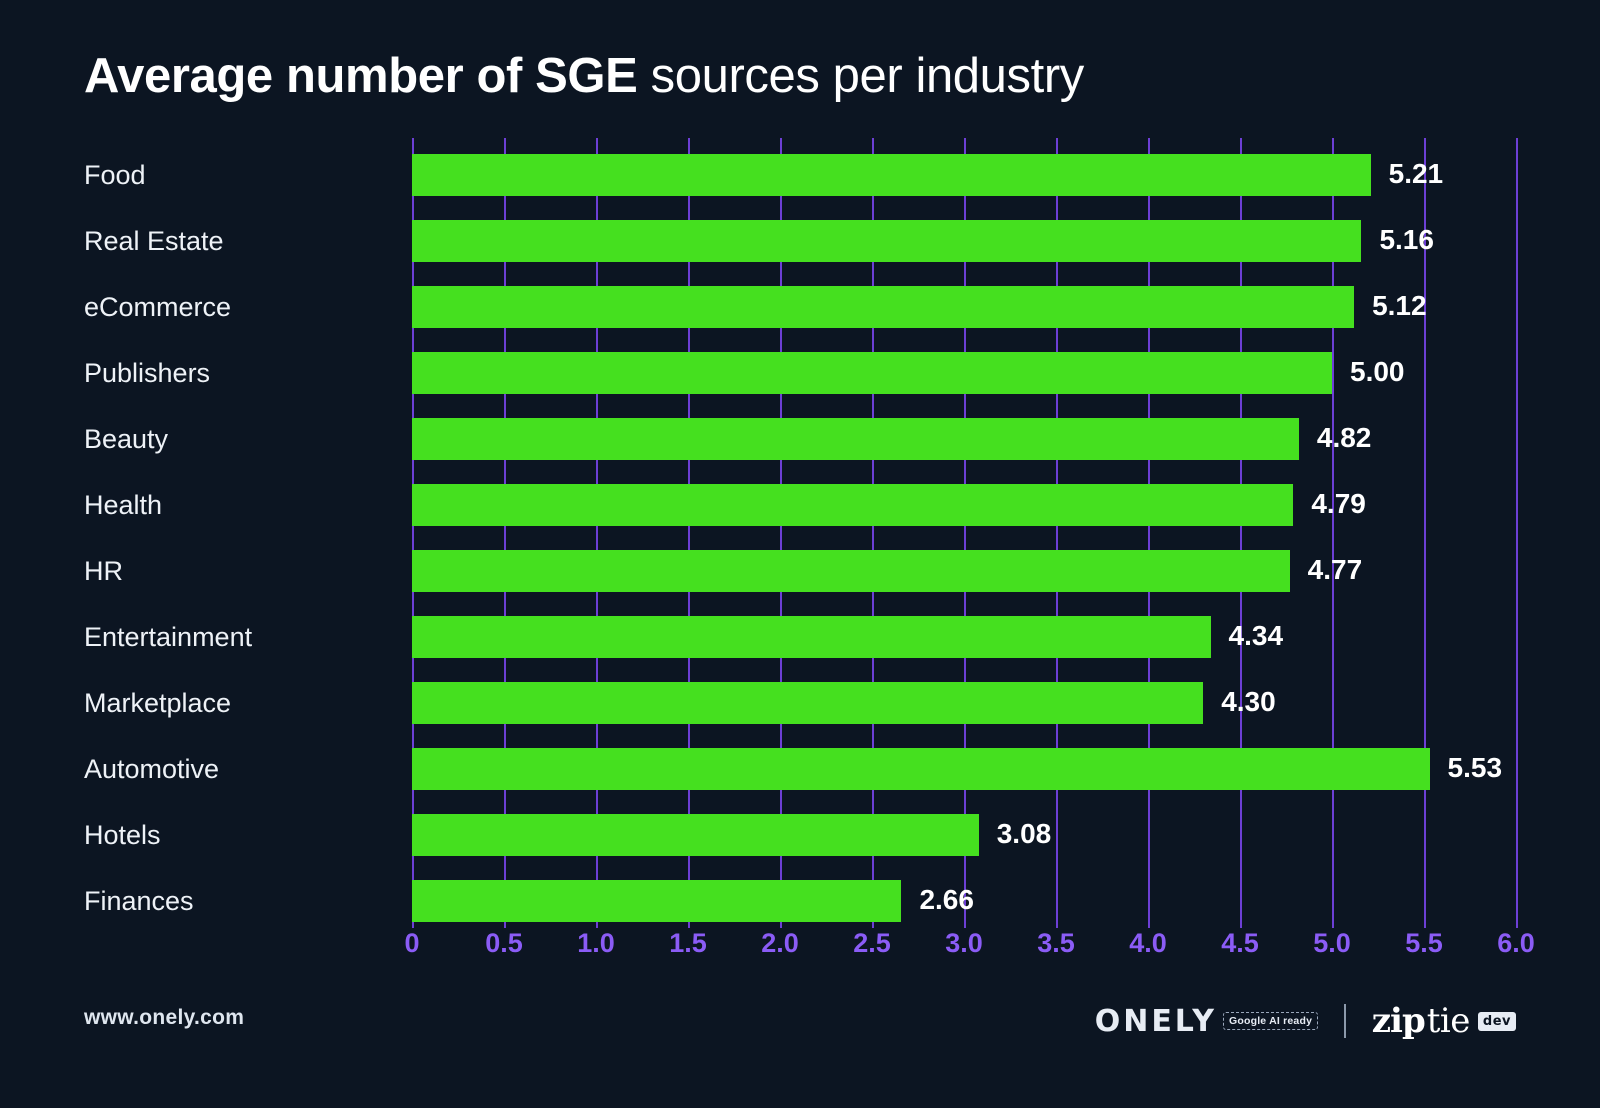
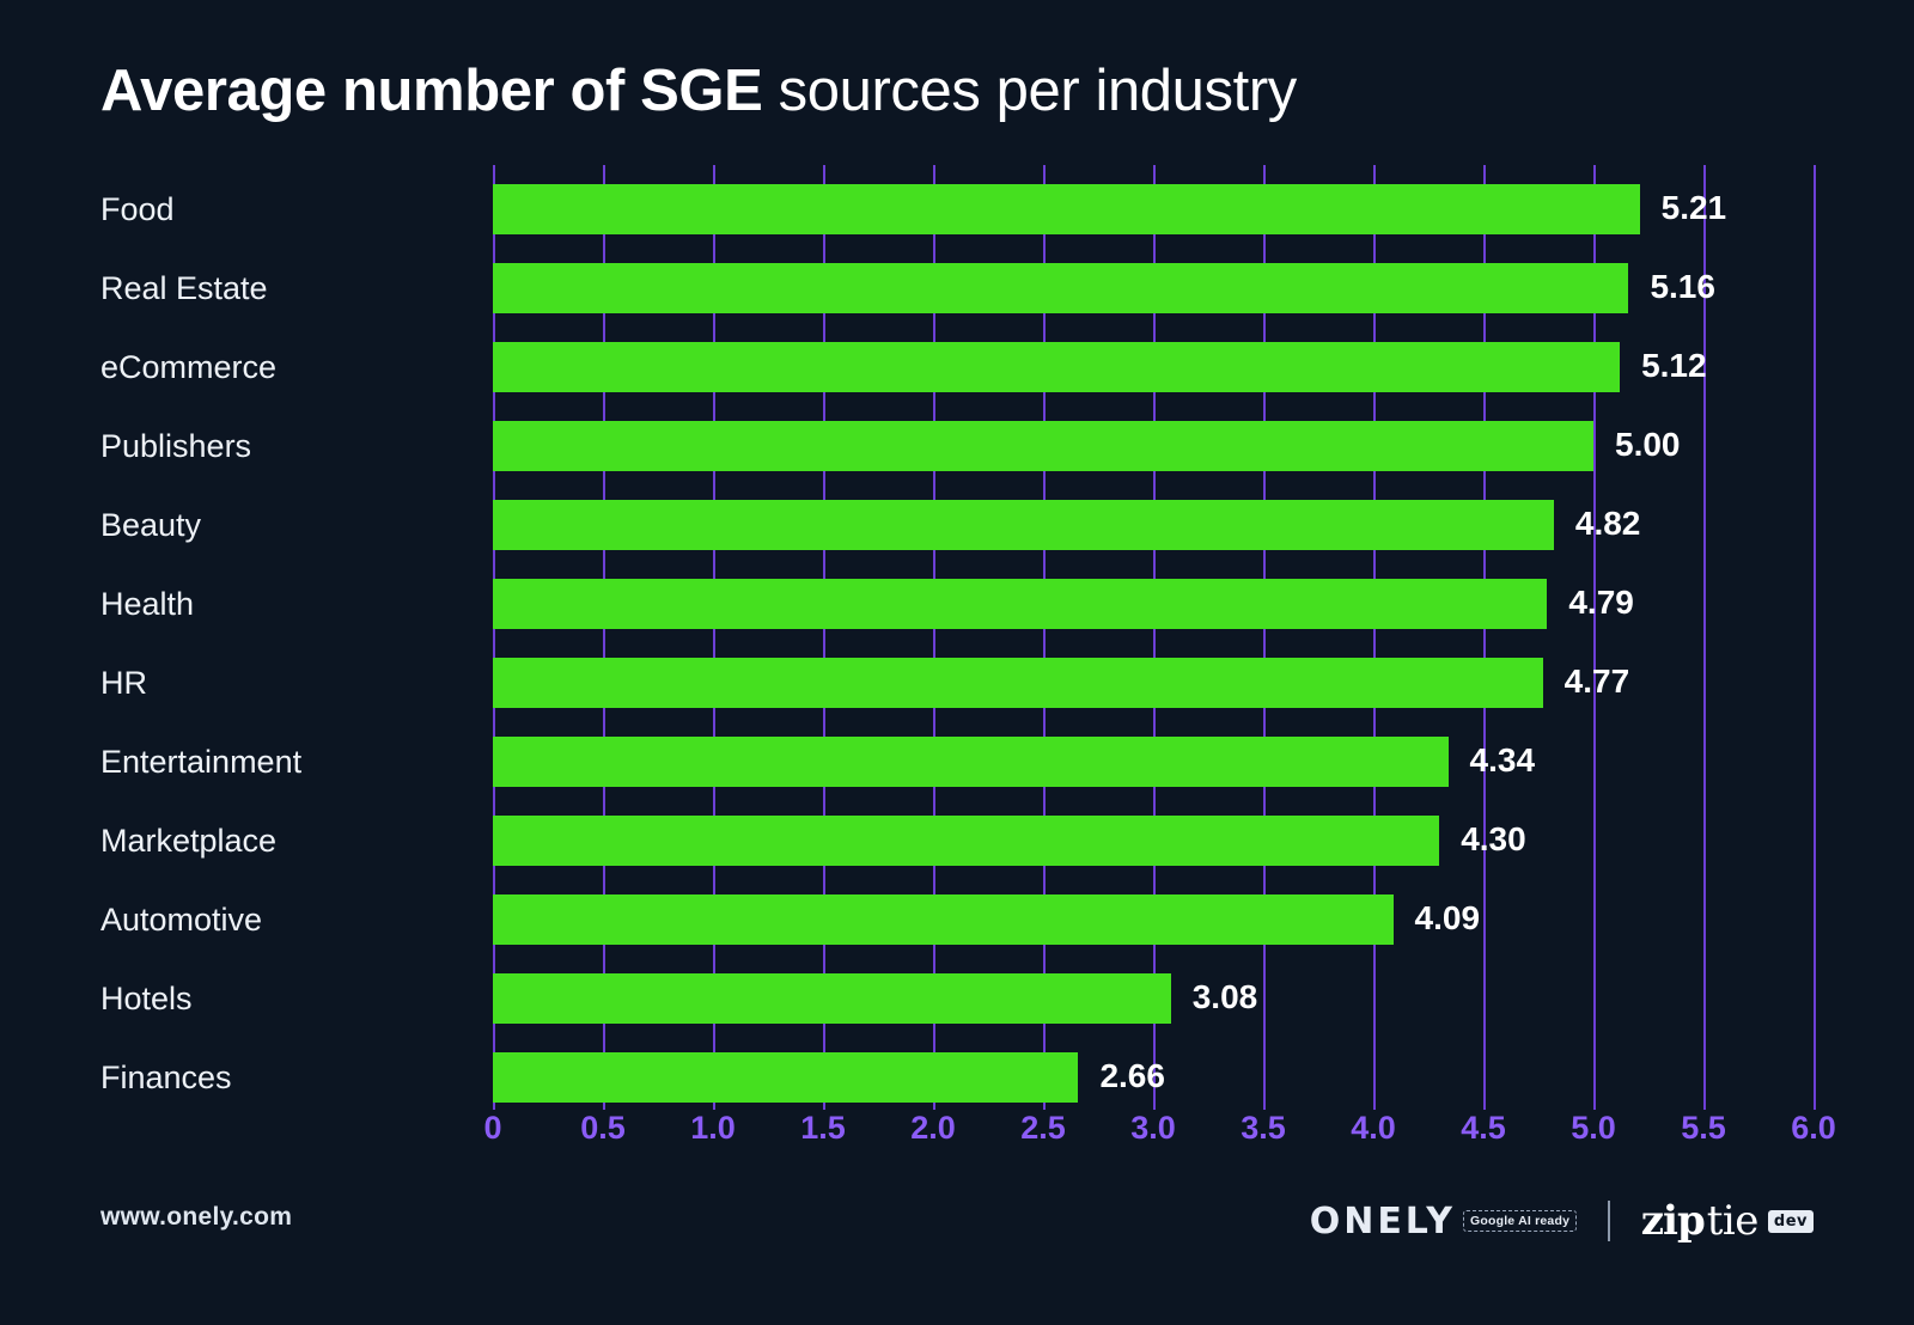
Automotive: 5.53 -> 4.09
